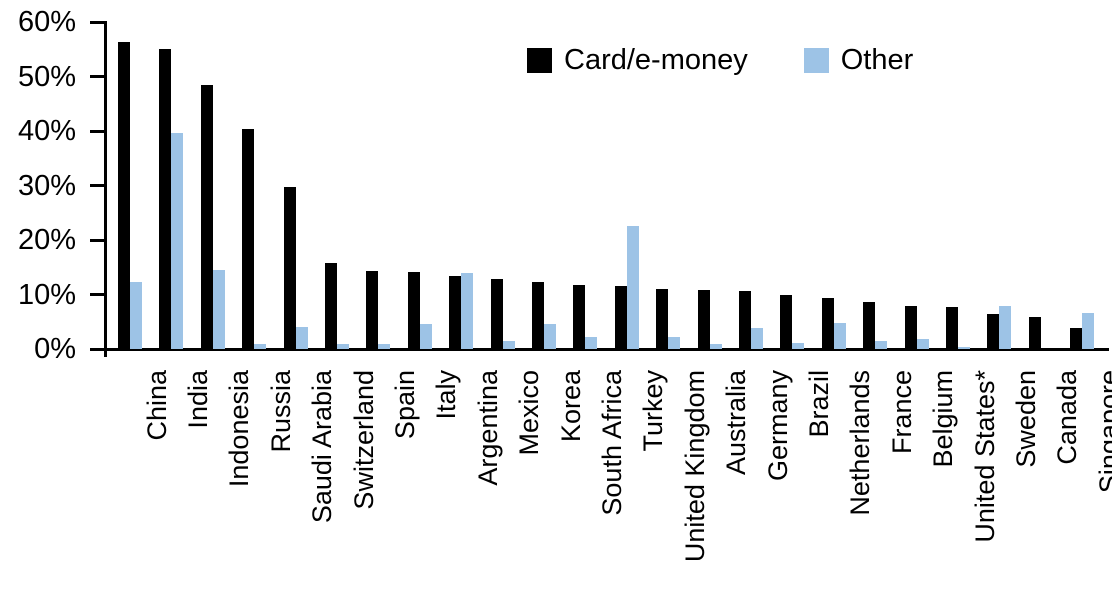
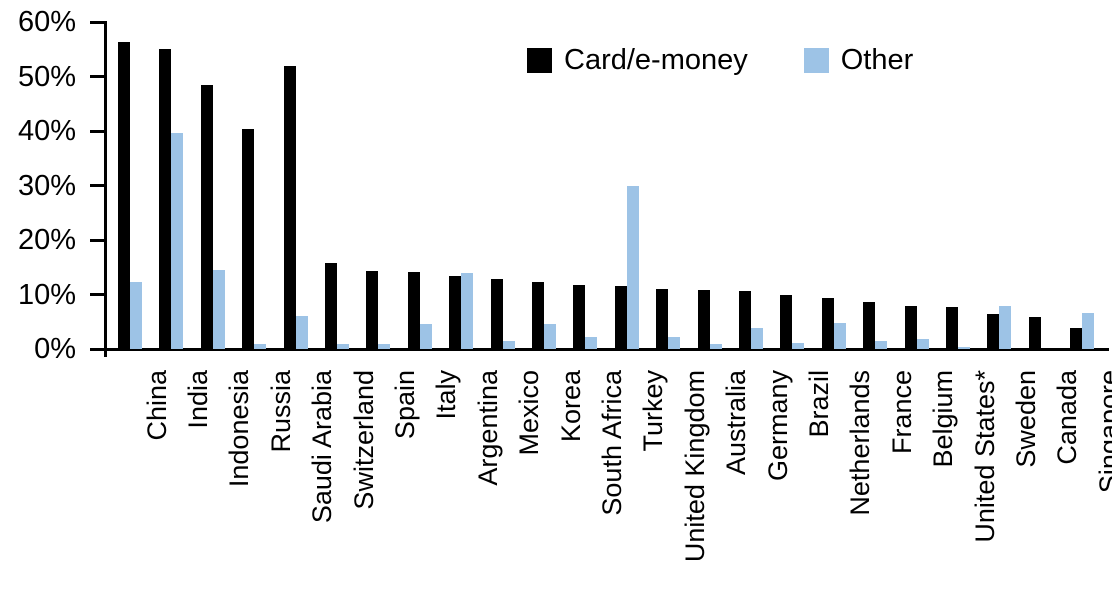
Card/e-money/Saudi Arabia: 30% -> 52%
Other/Saudi Arabia: 4% -> 6%
Other/Turkey: 22% -> 30%
